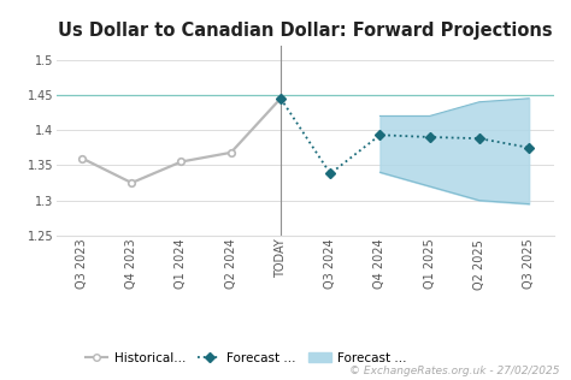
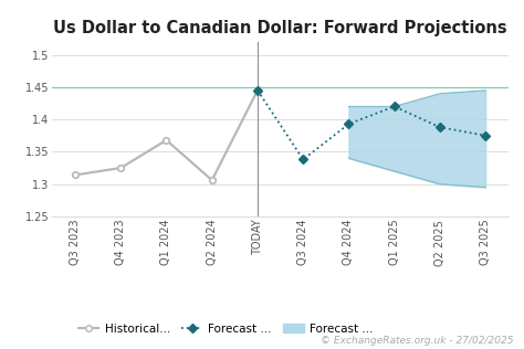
Historical.../Q3 2023: 1.360 -> 1.314
Historical.../Q1 2024: 1.355 -> 1.368
Historical.../Q2 2024: 1.368 -> 1.306
Forecast .../Q1 2025: 1.390 -> 1.420
